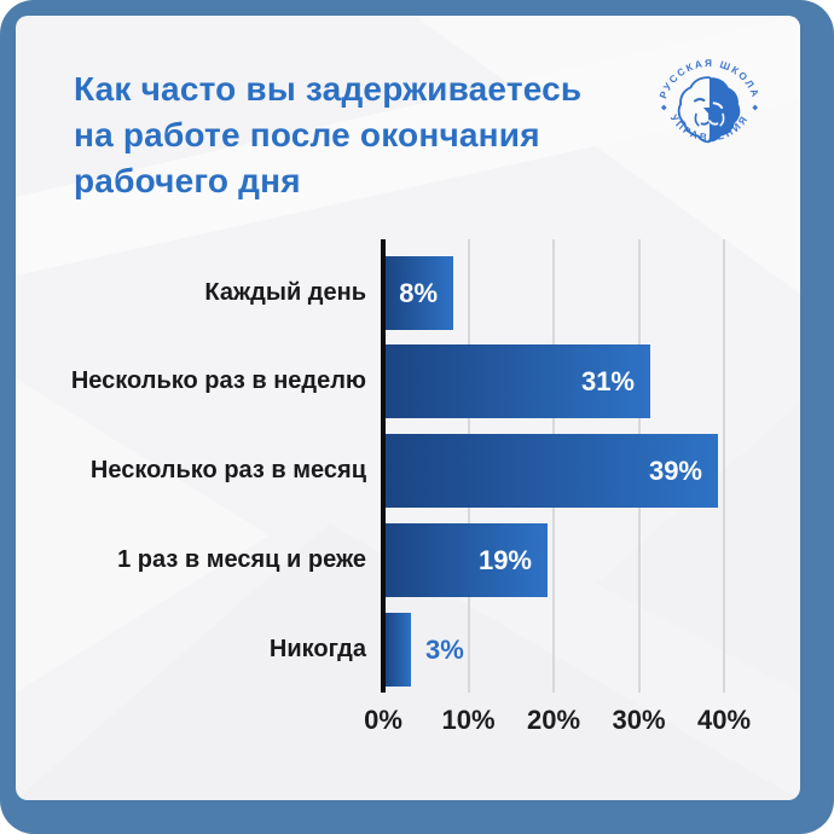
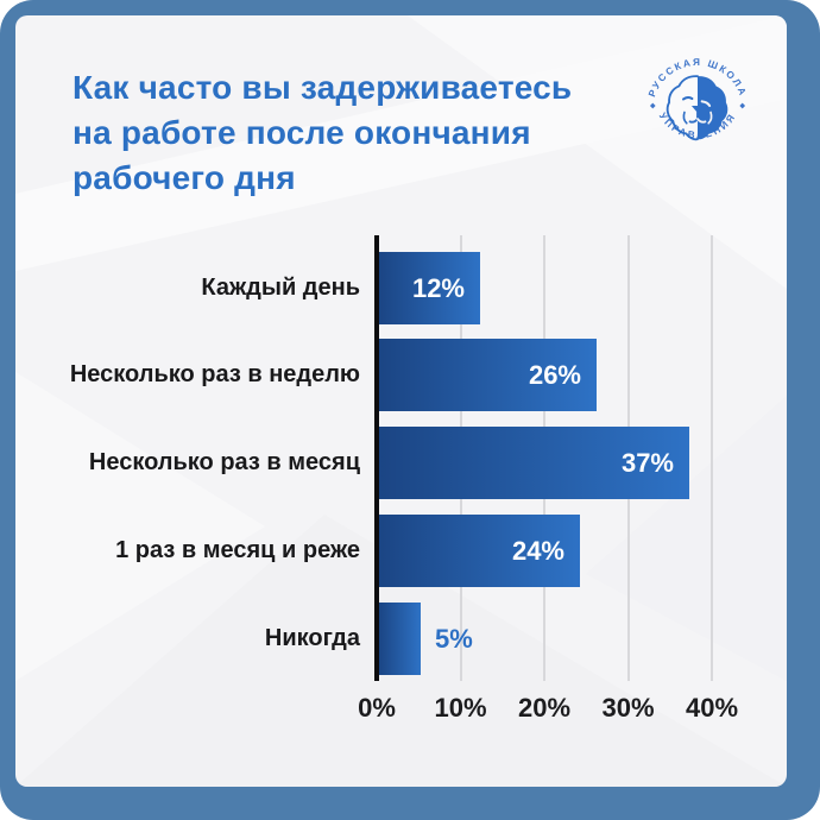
Каждый день: 8% -> 12%
Несколько раз в неделю: 31% -> 26%
Несколько раз в месяц: 39% -> 37%
1 раз в месяц и реже: 19% -> 24%
Никогда: 3% -> 5%
